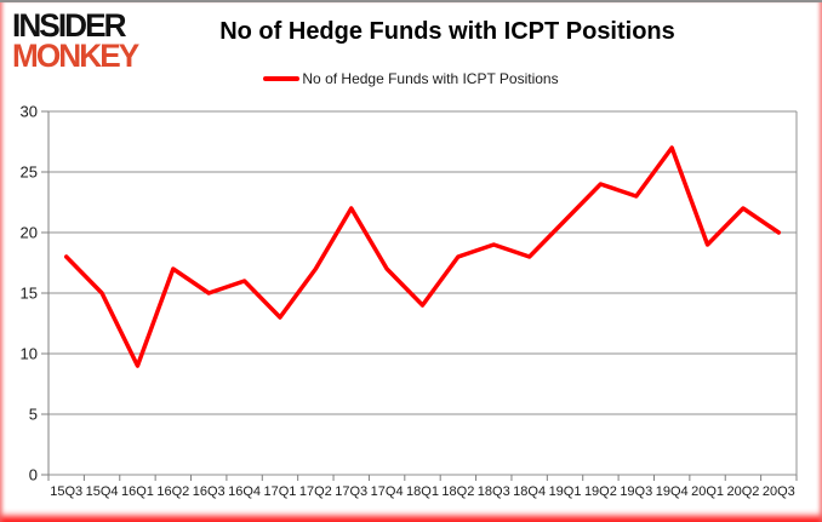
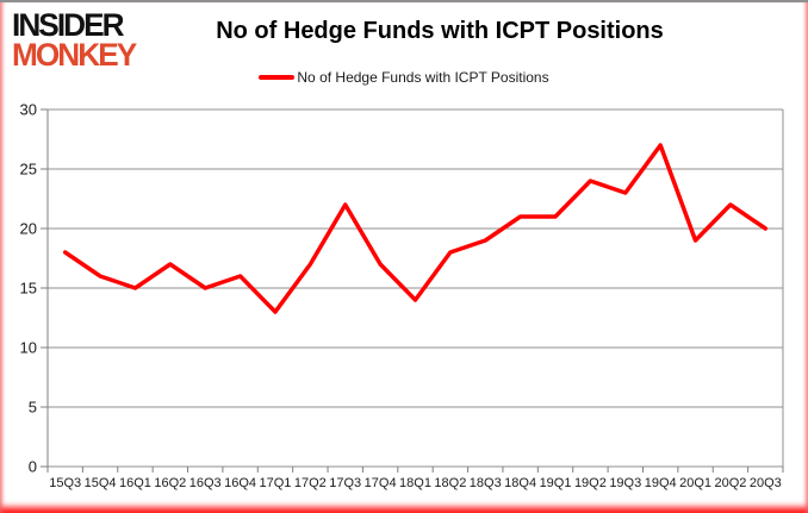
15Q4: 15 -> 16
16Q1: 9 -> 15
18Q4: 18 -> 21
